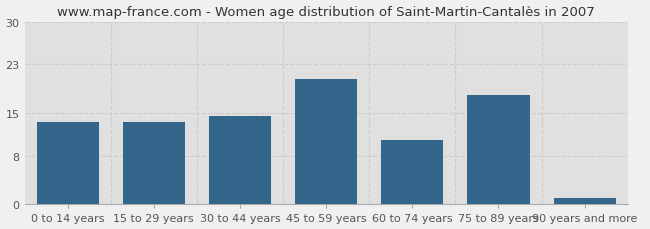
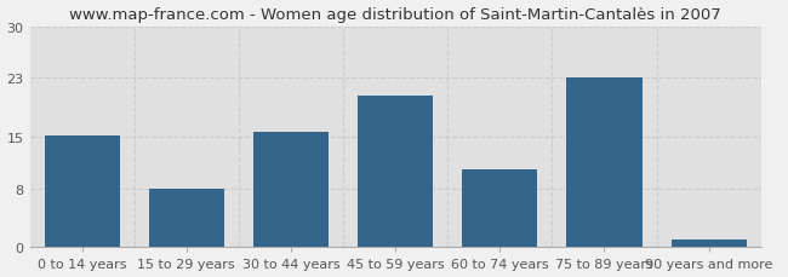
0 to 14 years: 13.5 -> 15.2
15 to 29 years: 13.5 -> 8.0
30 to 44 years: 14.5 -> 15.6
75 to 89 years: 18.0 -> 23.0
